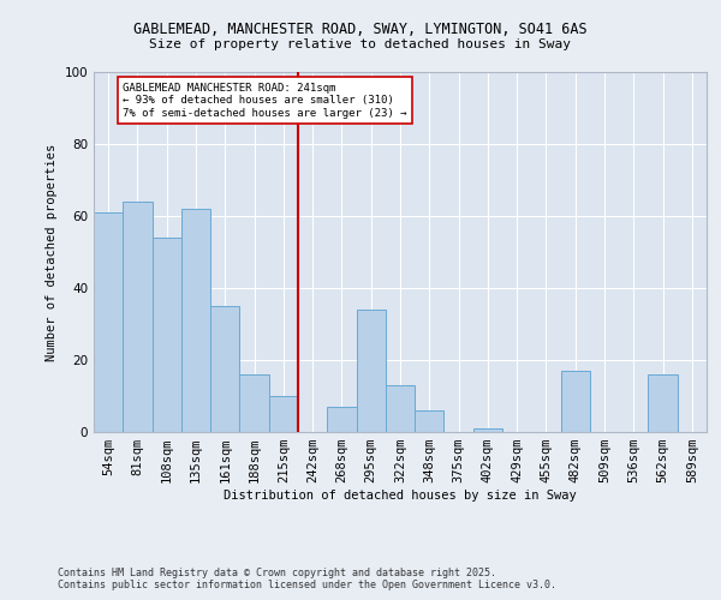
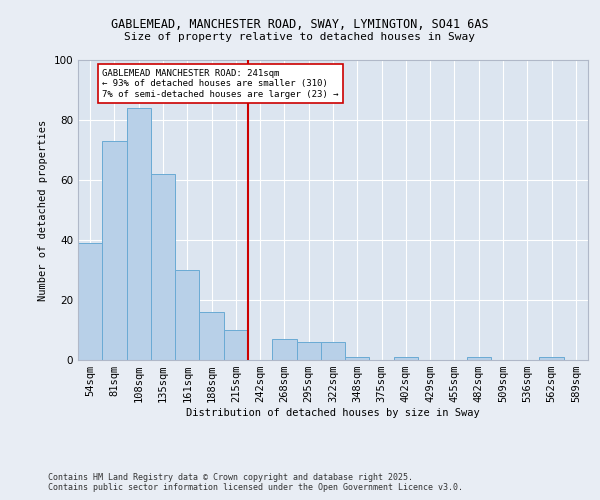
54sqm: 61 -> 39
81sqm: 64 -> 73
108sqm: 54 -> 84
161sqm: 35 -> 30
295sqm: 34 -> 6
322sqm: 13 -> 6
348sqm: 6 -> 1
482sqm: 17 -> 1
562sqm: 16 -> 1
